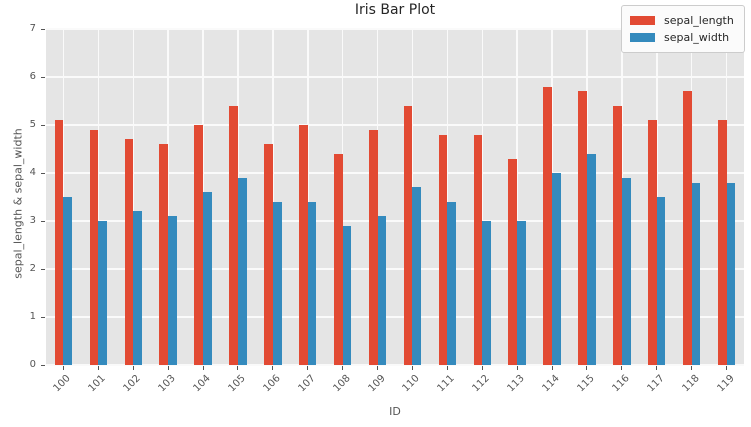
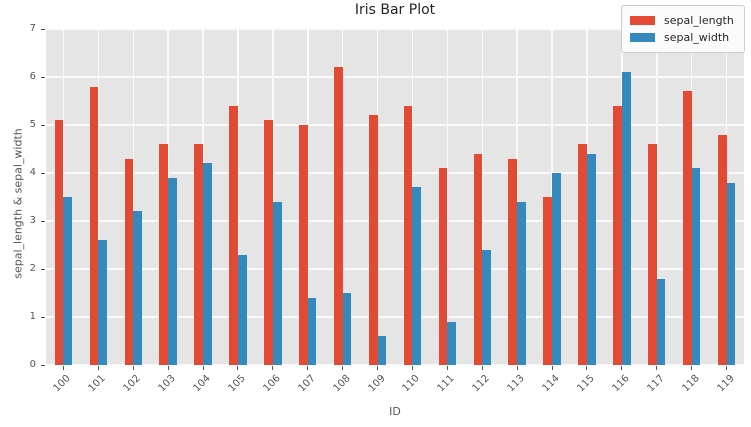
sepal_length/101: 4.9 -> 5.8
sepal_width/101: 3.0 -> 2.6
sepal_length/102: 4.7 -> 4.3
sepal_width/103: 3.1 -> 3.9
sepal_length/104: 5.0 -> 4.6
sepal_width/104: 3.6 -> 4.2
sepal_width/105: 3.9 -> 2.3
sepal_length/106: 4.6 -> 5.1
sepal_width/107: 3.4 -> 1.4
sepal_length/108: 4.4 -> 6.2
sepal_width/108: 2.9 -> 1.5
sepal_length/109: 4.9 -> 5.2
sepal_width/109: 3.1 -> 0.6
sepal_length/111: 4.8 -> 4.1
sepal_width/111: 3.4 -> 0.9
sepal_length/112: 4.8 -> 4.4
sepal_width/112: 3.0 -> 2.4
sepal_width/113: 3.0 -> 3.4
sepal_length/114: 5.8 -> 3.5
sepal_length/115: 5.7 -> 4.6
sepal_width/116: 3.9 -> 6.1
sepal_length/117: 5.1 -> 4.6
sepal_width/117: 3.5 -> 1.8
sepal_width/118: 3.8 -> 4.1
sepal_length/119: 5.1 -> 4.8
